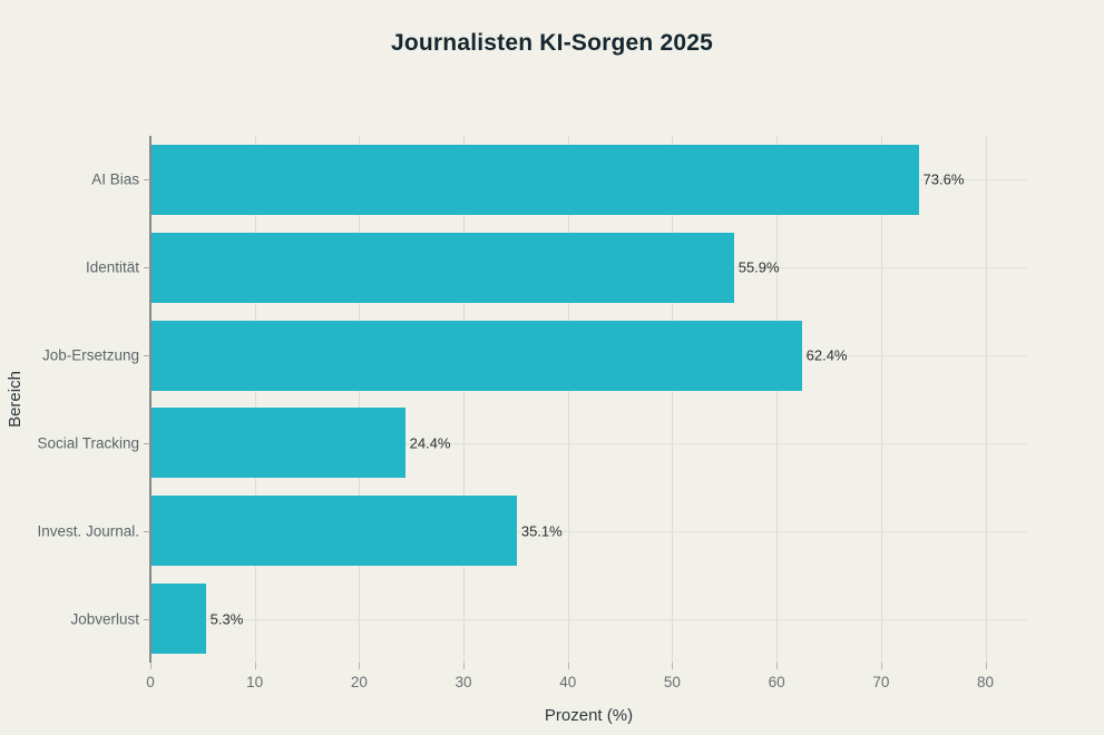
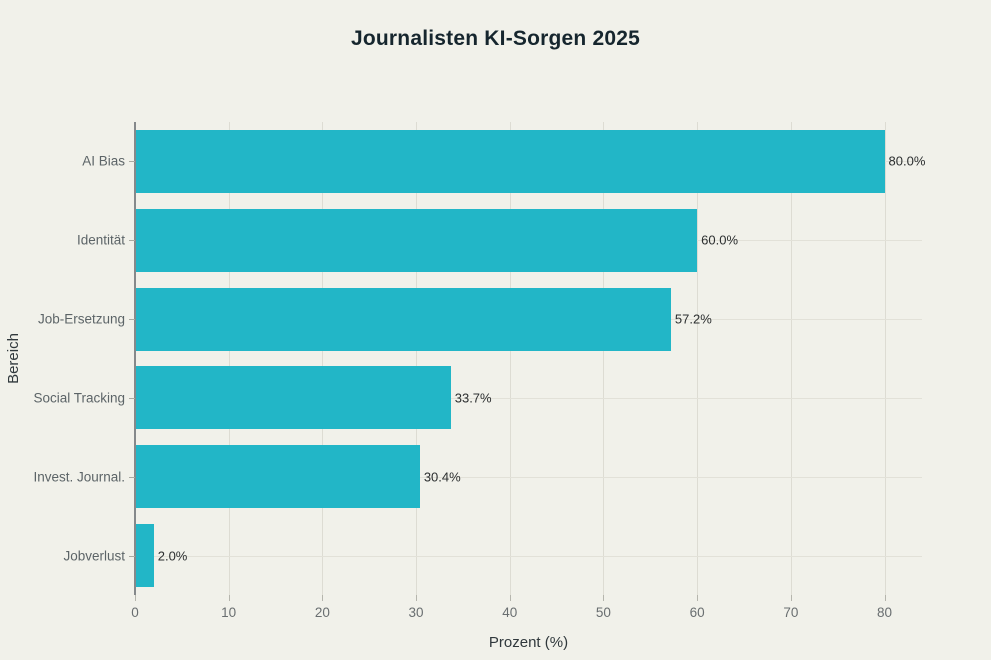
AI Bias: 73.6% -> 80.0%
Identität: 55.9% -> 60.0%
Job-Ersetzung: 62.4% -> 57.2%
Social Tracking: 24.4% -> 33.7%
Invest. Journal.: 35.1% -> 30.4%
Jobverlust: 5.3% -> 2.0%
